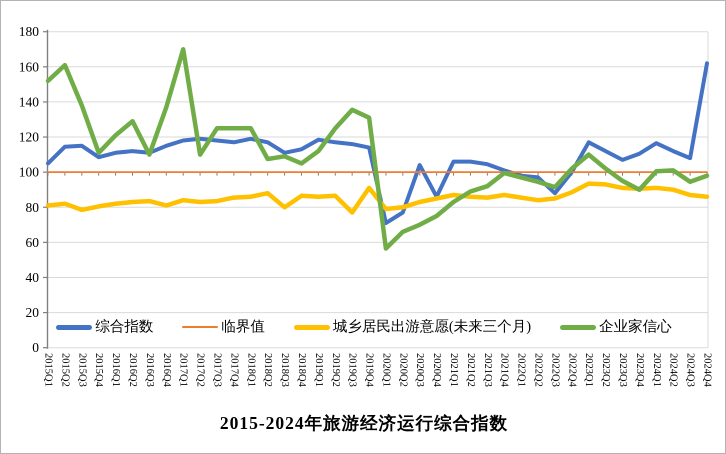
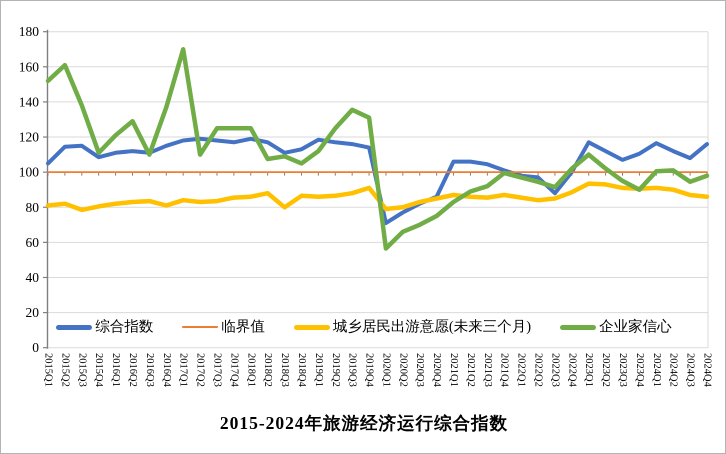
城乡居民出游意愿(未来三个月)/2019Q3: 77 -> 88
综合指数/2020Q3: 104 -> 82
综合指数/2024Q4: 162 -> 116
